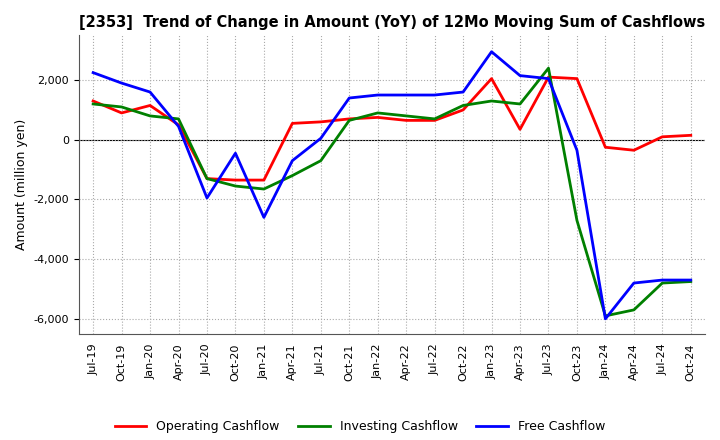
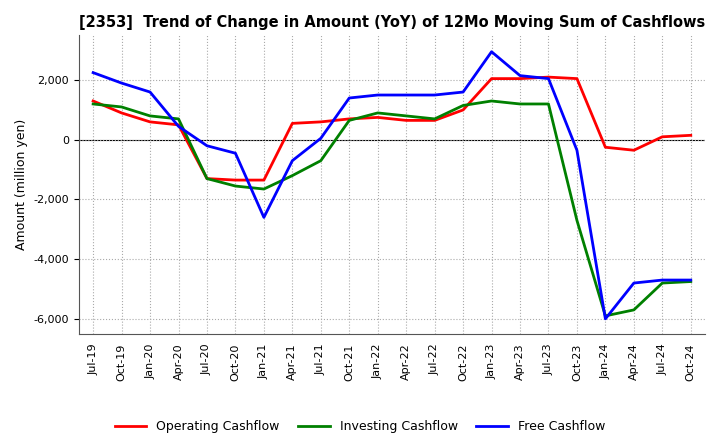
Operating Cashflow/Jan-20: 1,150 -> 600
Free Cashflow/Jul-20: -1,950 -> -200
Operating Cashflow/Apr-23: 350 -> 2,050
Investing Cashflow/Jul-23: 2,400 -> 1,200
